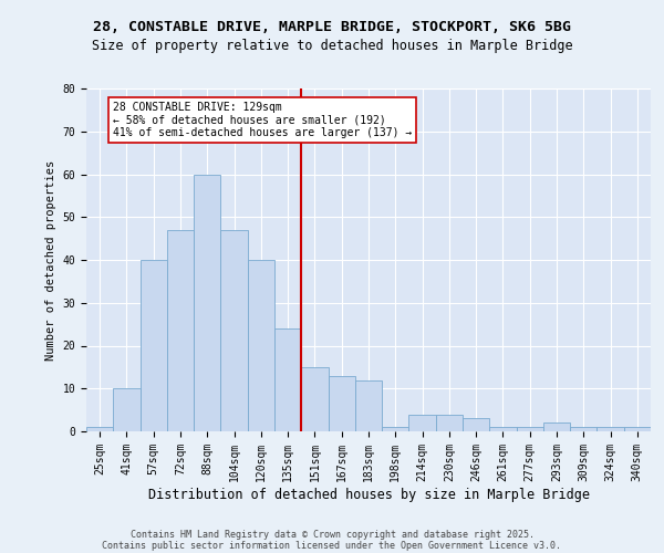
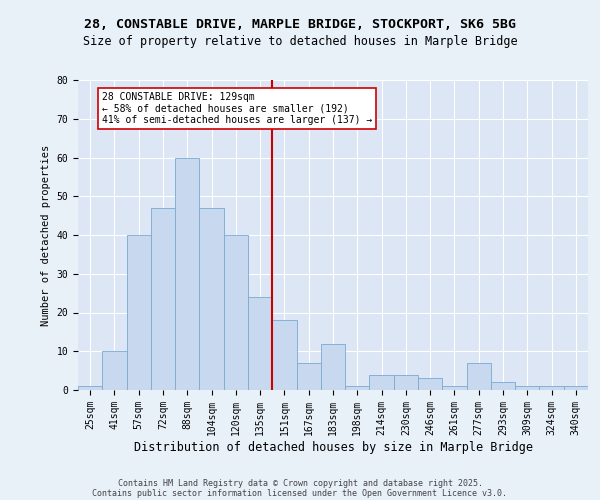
151sqm: 15 -> 18
167sqm: 13 -> 7
277sqm: 1 -> 7
